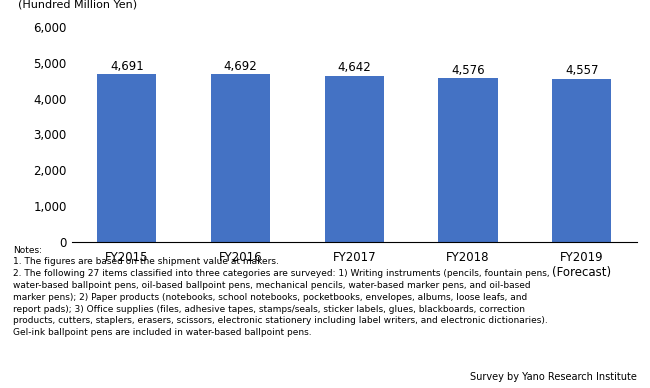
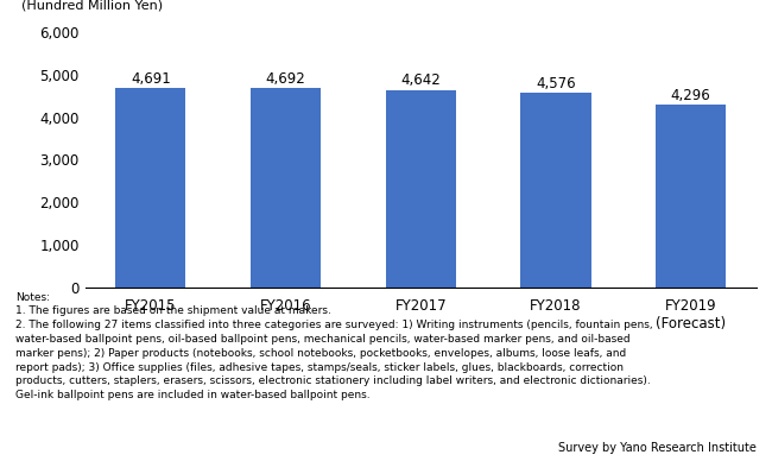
FY2019 (Forecast): 4,557 -> 4,296
